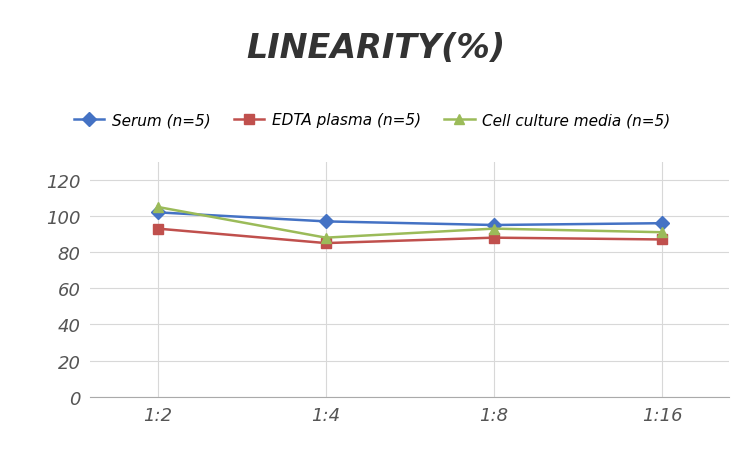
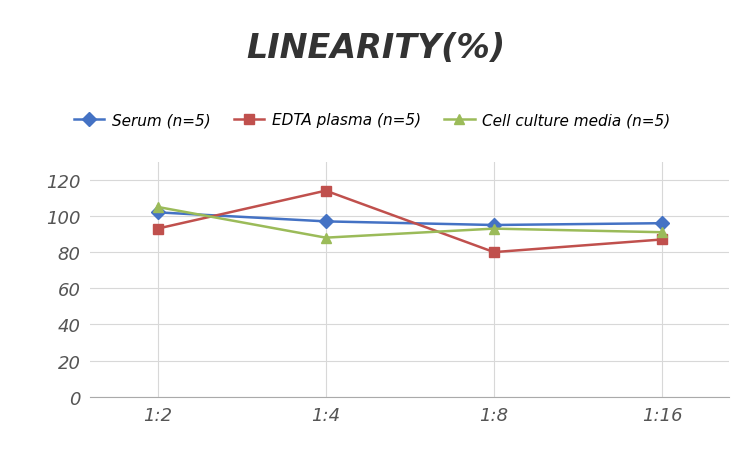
EDTA plasma (n=5)/1:4: 85 -> 114
EDTA plasma (n=5)/1:8: 88 -> 80
